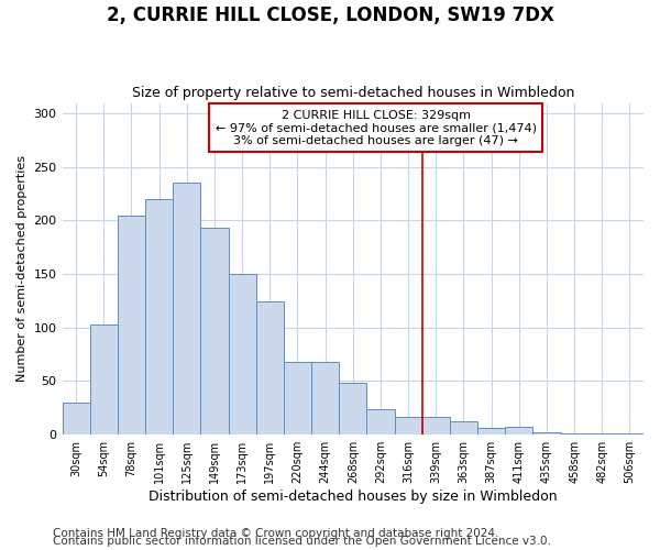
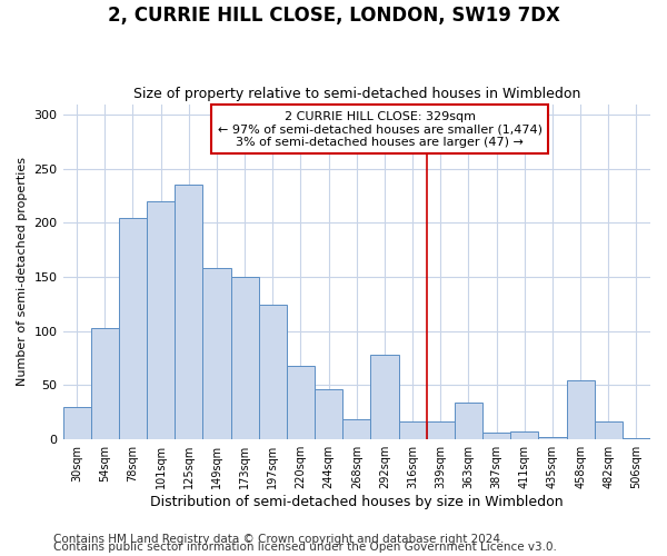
149sqm: 193 -> 158
244sqm: 68 -> 46
268sqm: 48 -> 18
292sqm: 23 -> 78
363sqm: 12 -> 34
458sqm: 1 -> 54
482sqm: 1 -> 16
